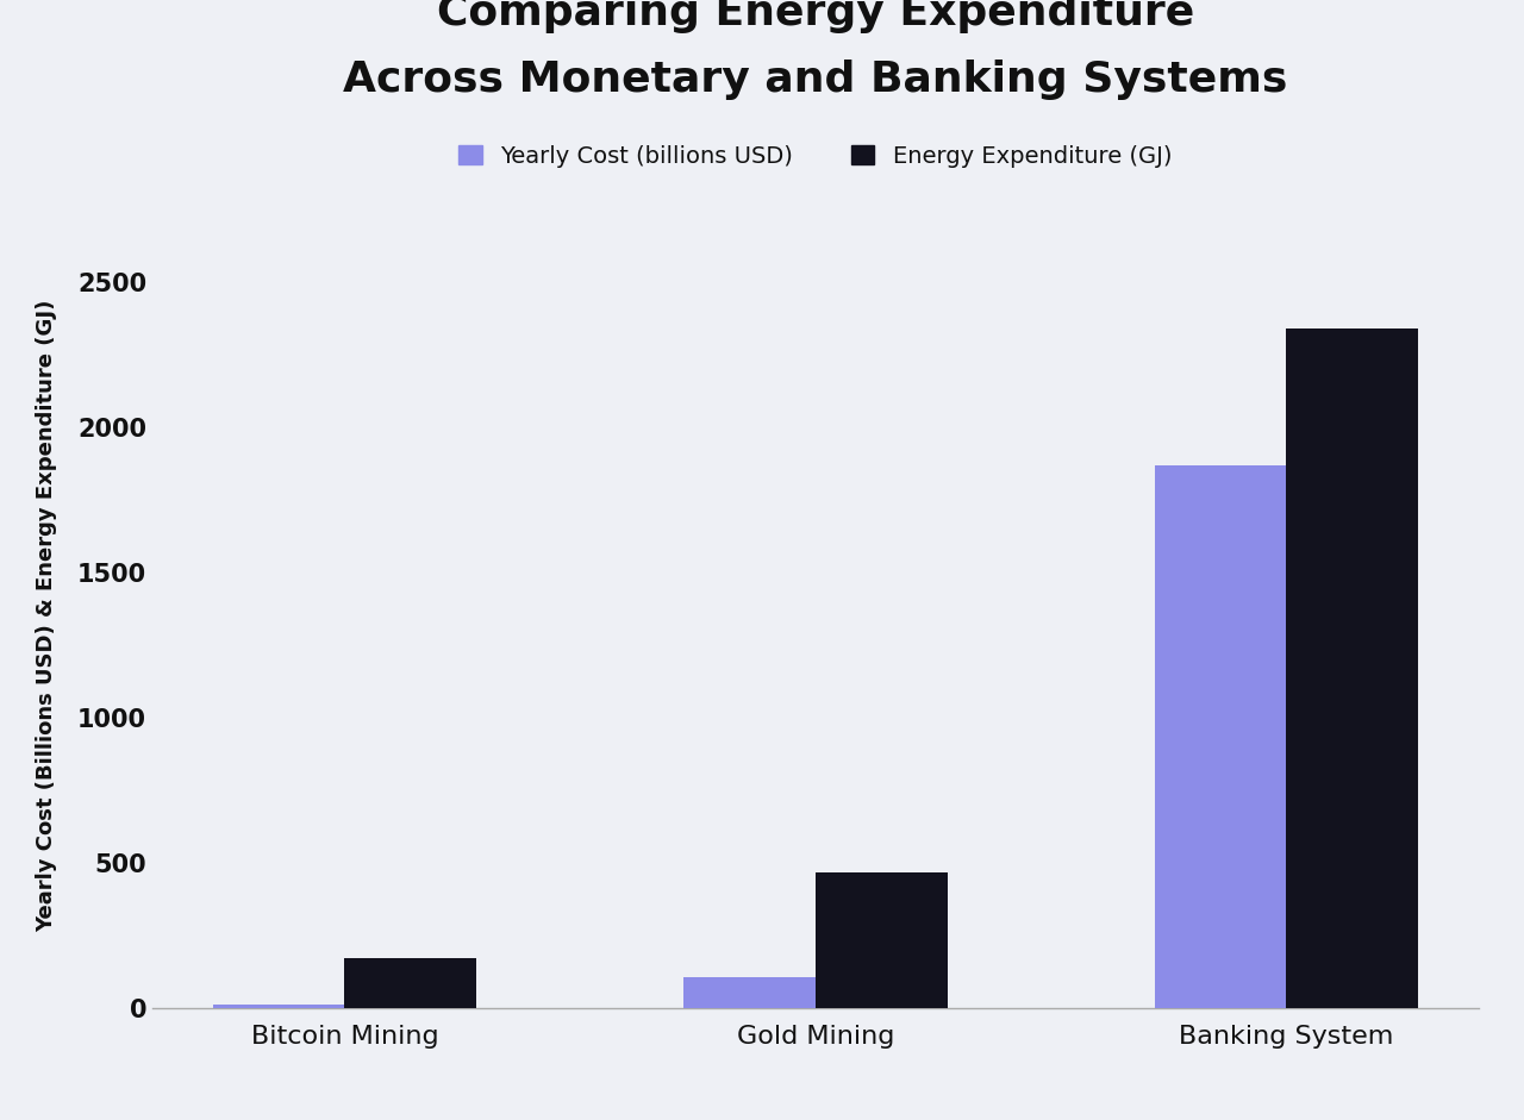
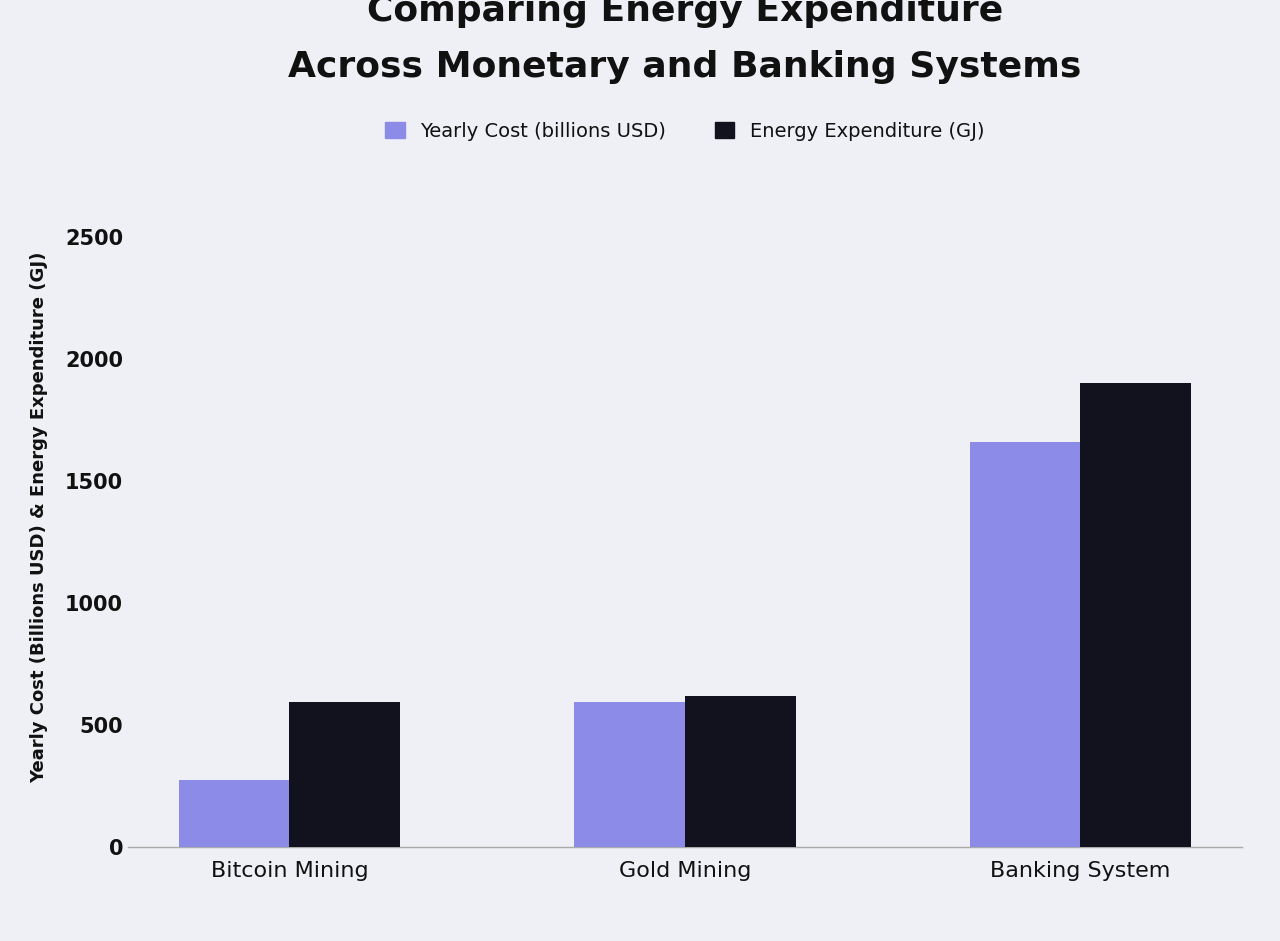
Yearly Cost (billions USD)/Bitcoin Mining: 13 -> 275
Energy Expenditure (GJ)/Bitcoin Mining: 170 -> 595
Yearly Cost (billions USD)/Gold Mining: 105 -> 595
Energy Expenditure (GJ)/Gold Mining: 468 -> 620
Yearly Cost (billions USD)/Banking System: 1870 -> 1660
Energy Expenditure (GJ)/Banking System: 2340 -> 1900
